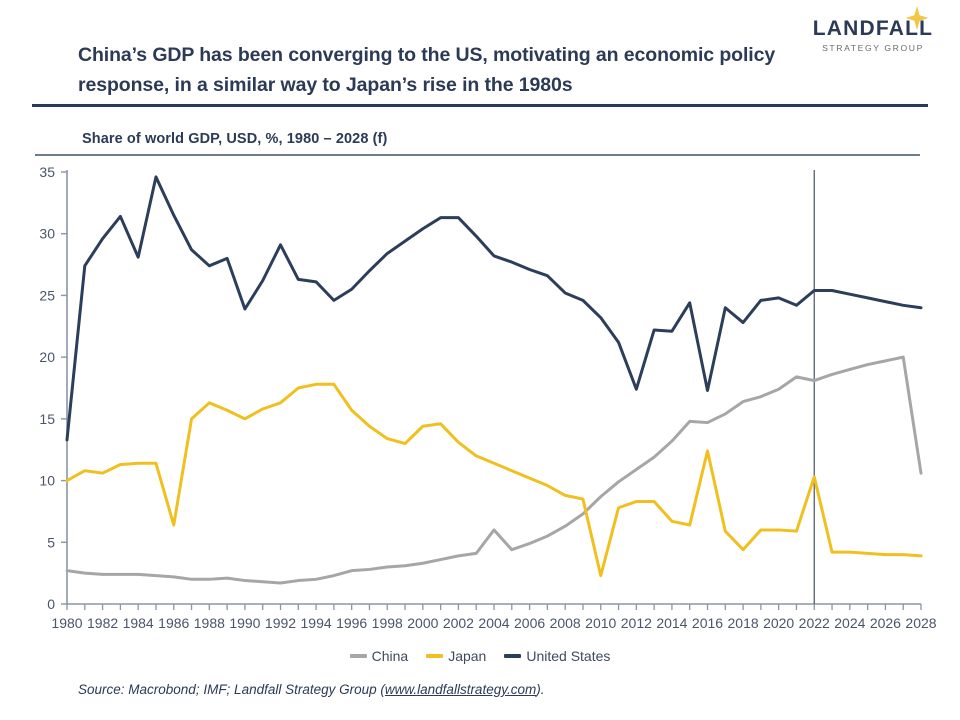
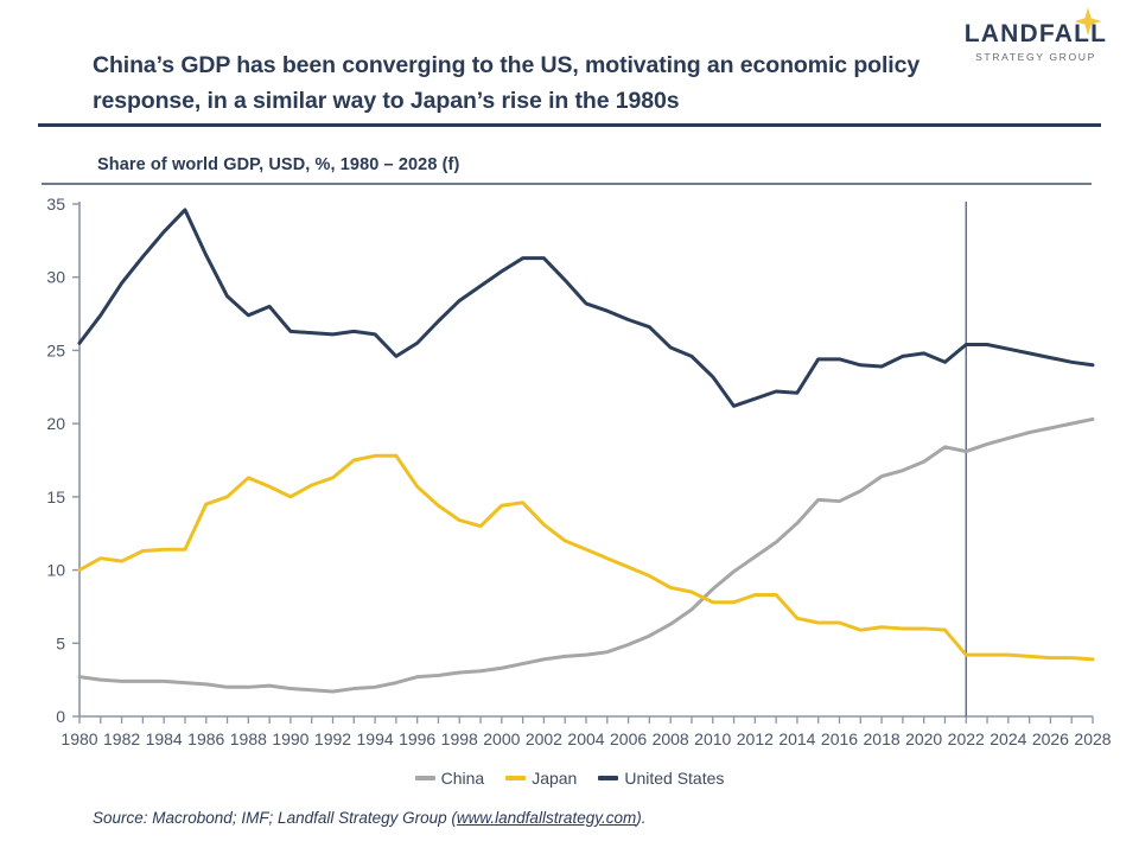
United States/1980: 13.3 -> 25.5
United States/1984: 28.1 -> 33.1
Japan/1986: 6.4 -> 14.5
United States/1990: 23.9 -> 26.3
United States/1992: 29.1 -> 26.1
China/2004: 6.0 -> 4.2
Japan/2010: 2.3 -> 7.8
United States/2012: 17.4 -> 21.7
United States/2016: 17.3 -> 24.4
Japan/2016: 12.4 -> 6.4
United States/2018: 22.8 -> 23.9
Japan/2018: 4.4 -> 6.1
Japan/2022: 10.3 -> 4.2
China/2028: 10.6 -> 20.3
